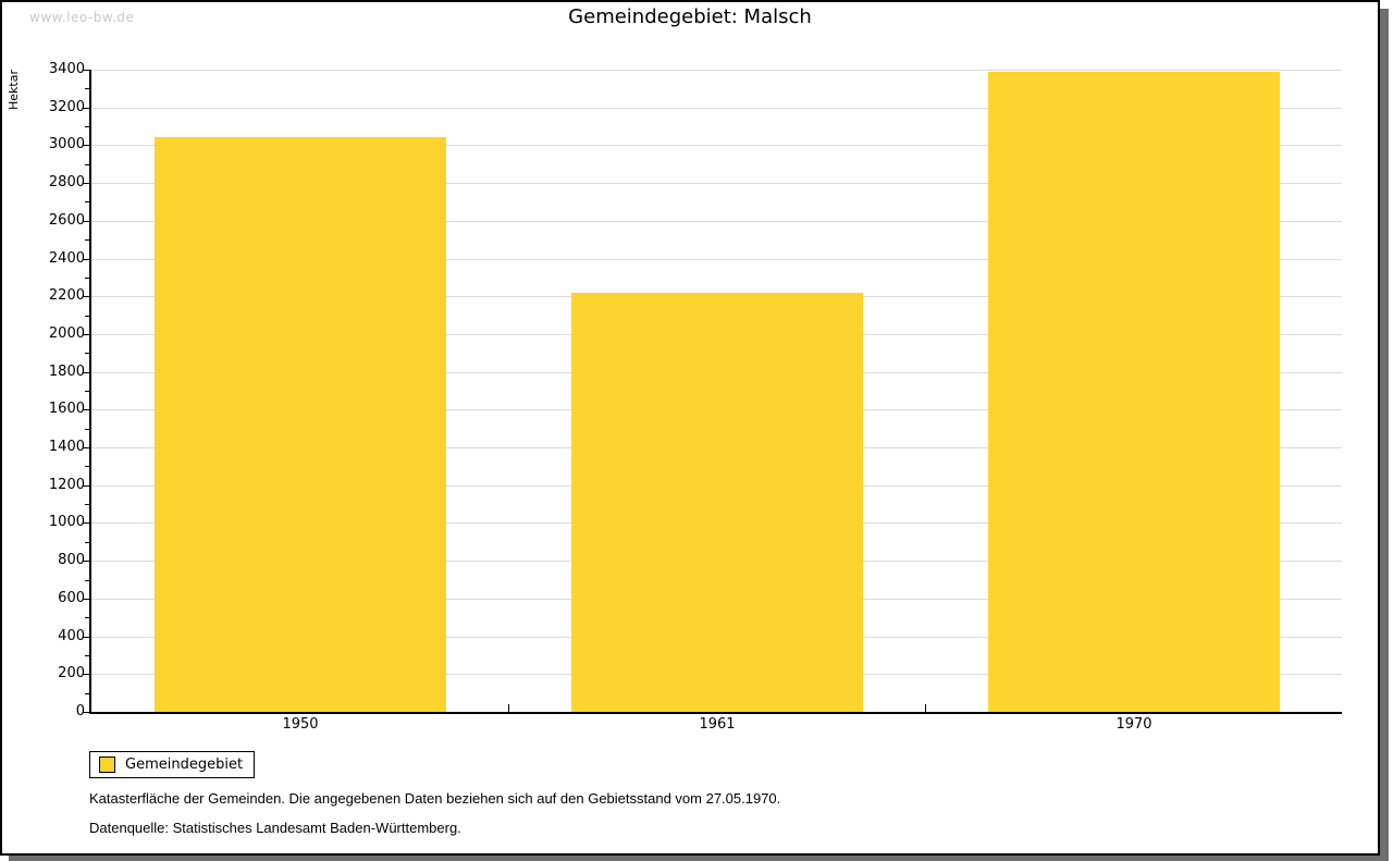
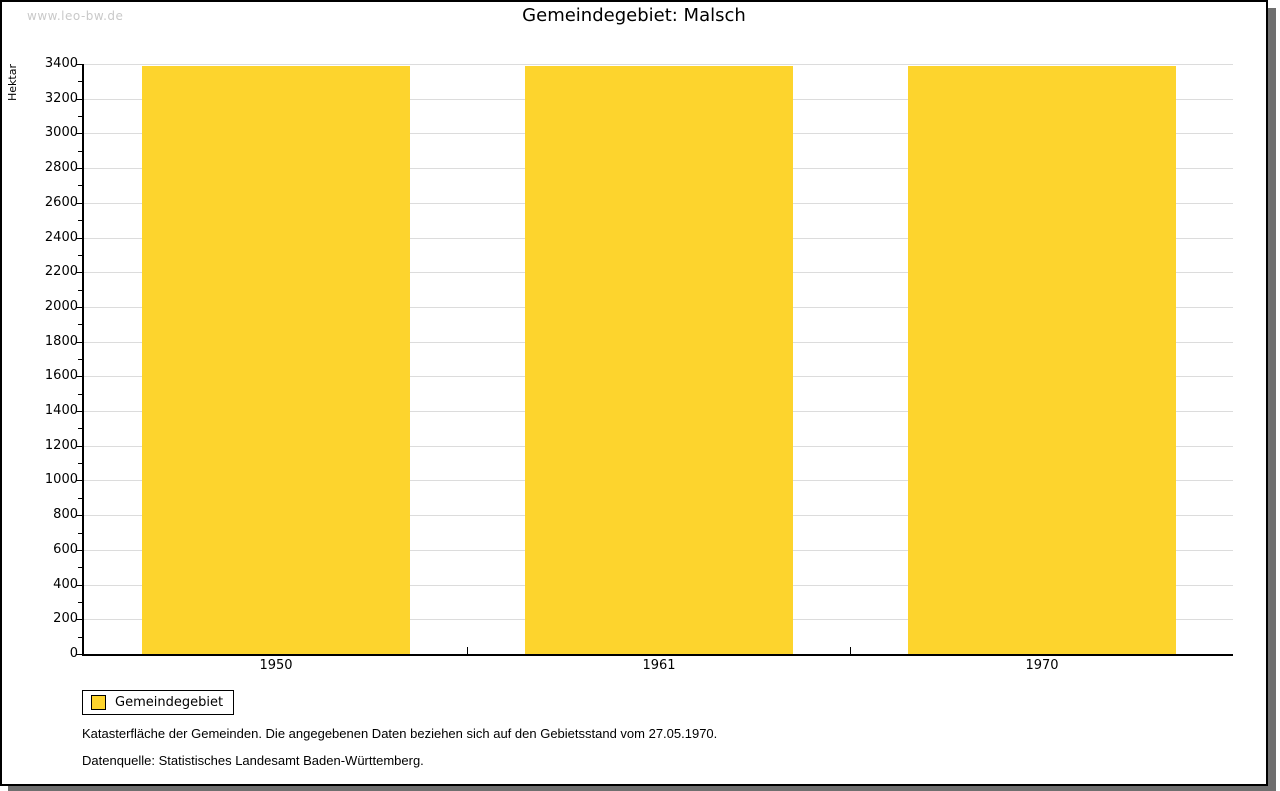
1950: 3040 -> 3390
1961: 2220 -> 3390
